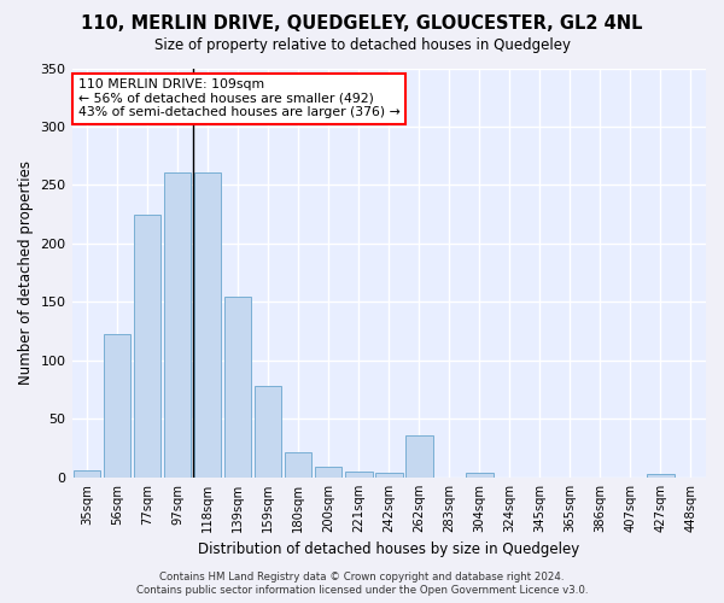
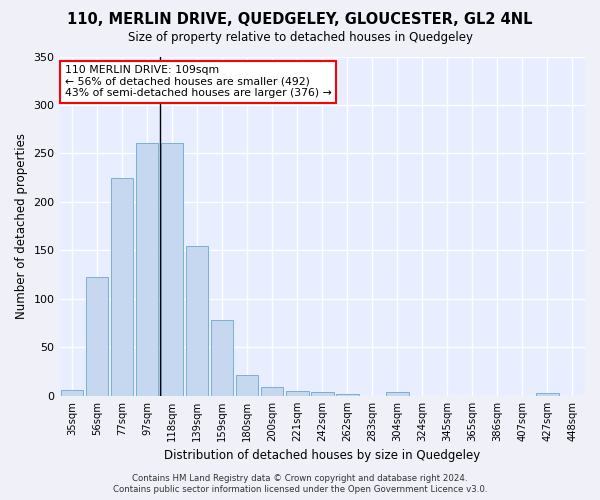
262sqm: 36 -> 2
